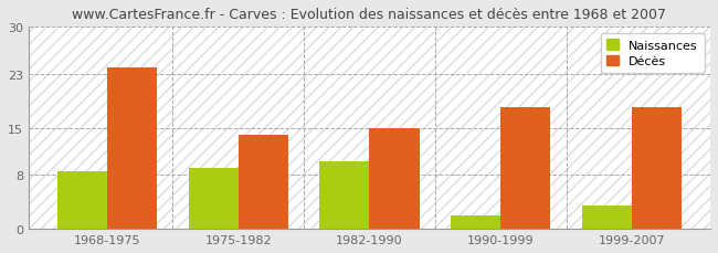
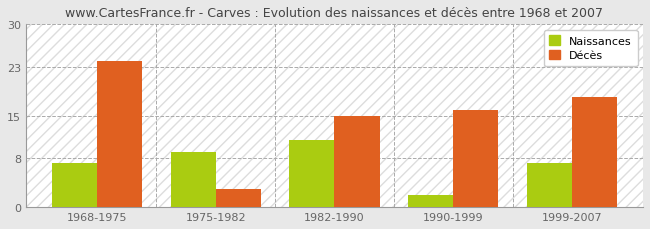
Naissances/1968-1975: 8.5 -> 7.2
Décès/1975-1982: 14 -> 3
Naissances/1982-1990: 10.0 -> 11.0
Décès/1990-1999: 18 -> 16
Naissances/1999-2007: 3.5 -> 7.2
